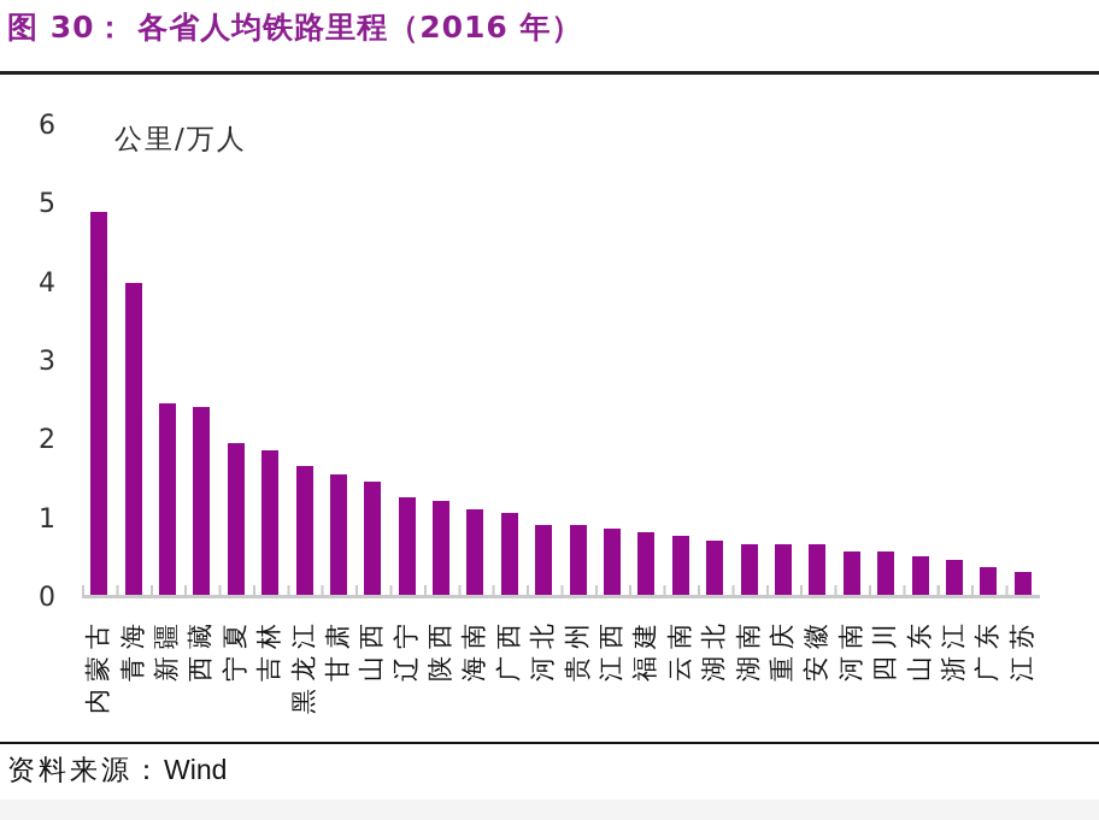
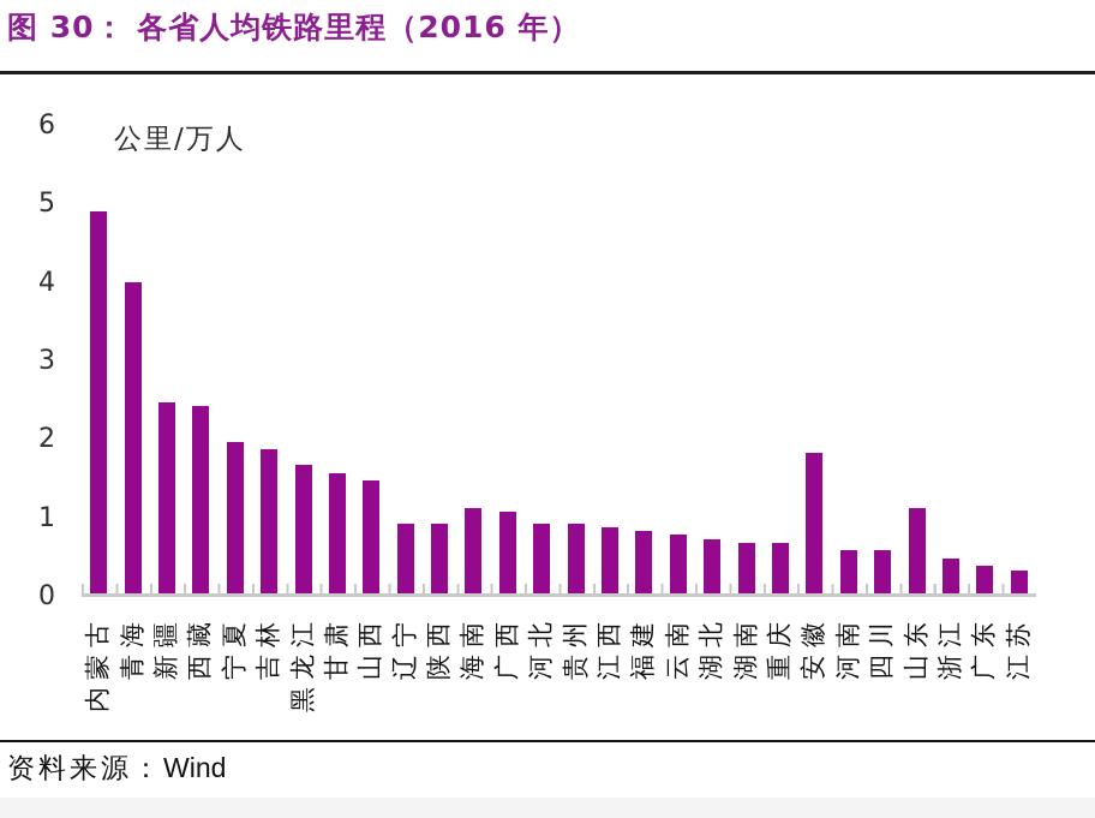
辽宁: 1.2 -> 0.9
陕西: 1.2 -> 0.9
安徽: 0.7 -> 1.8
山东: 0.5 -> 1.1
